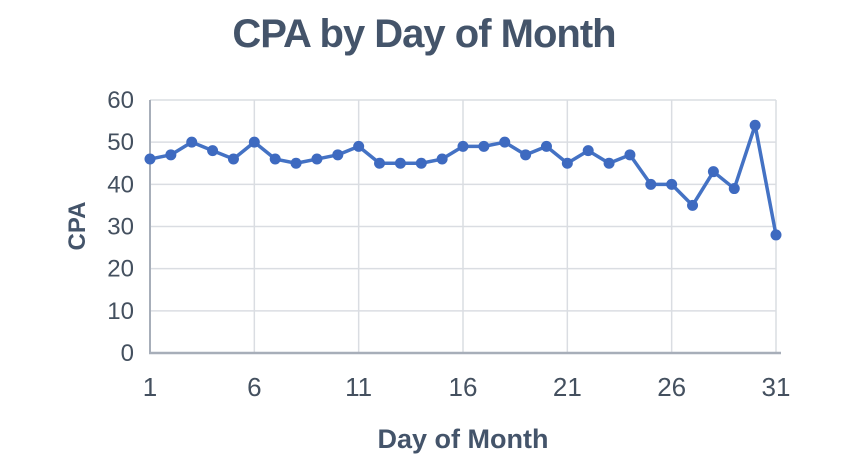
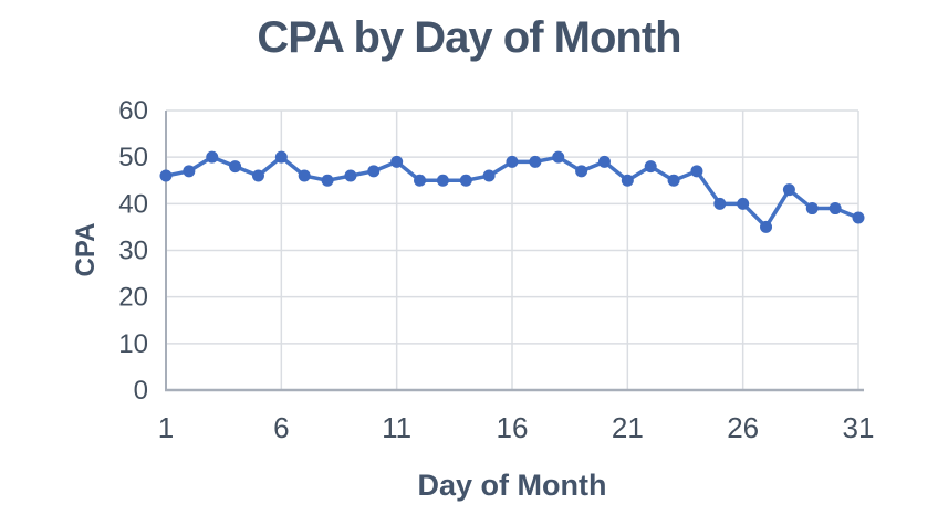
30: 54 -> 39
31: 28 -> 37
